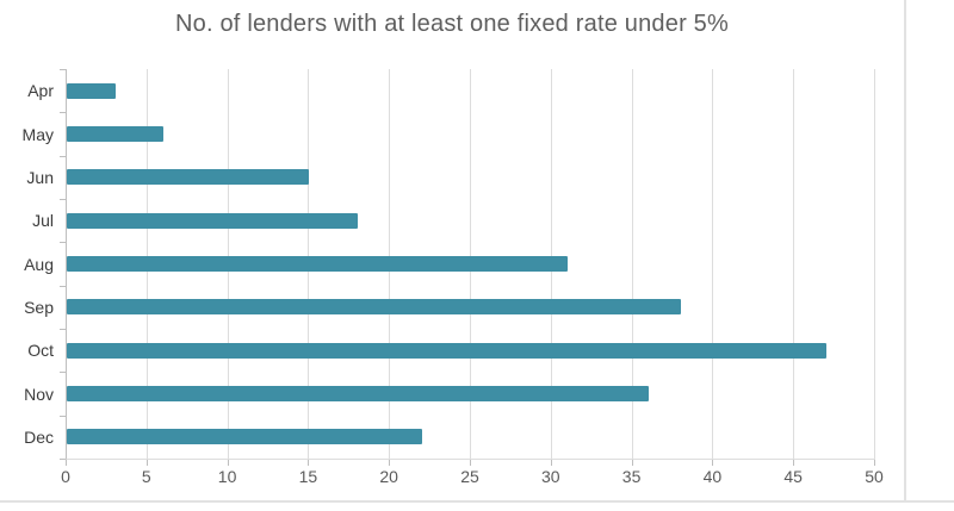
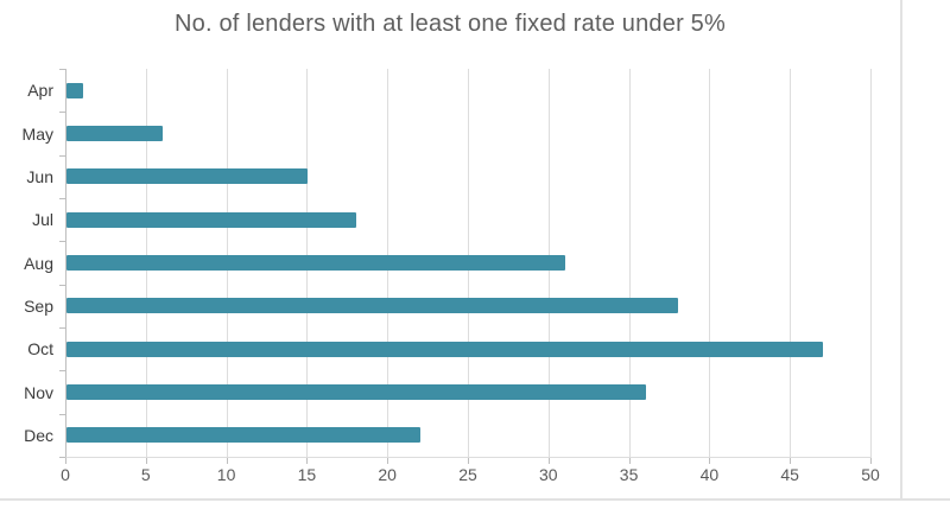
Apr: 3 -> 1
